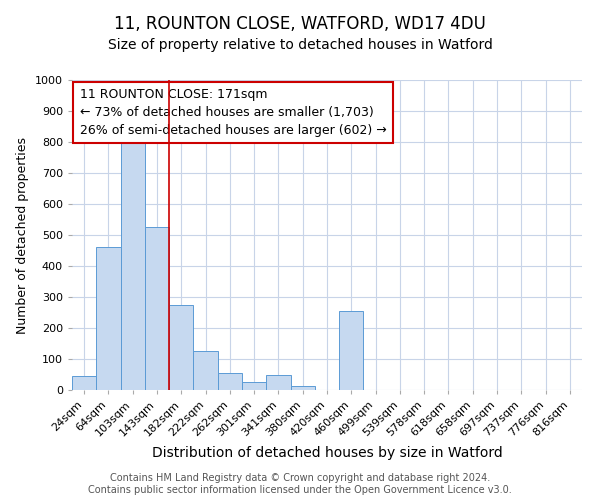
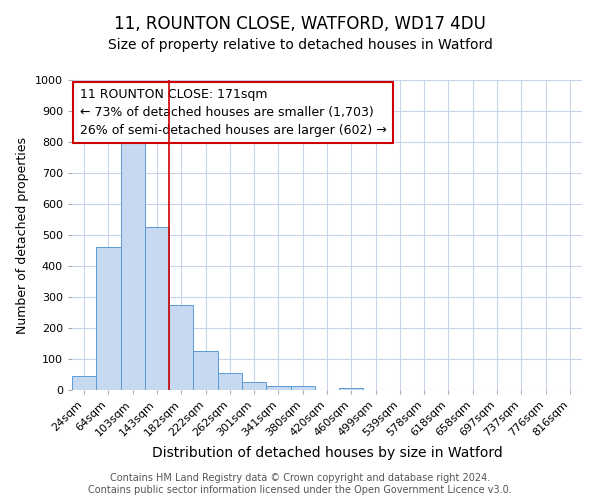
341sqm: 50 -> 12
460sqm: 255 -> 8
